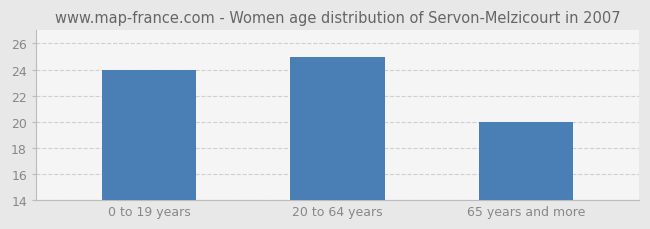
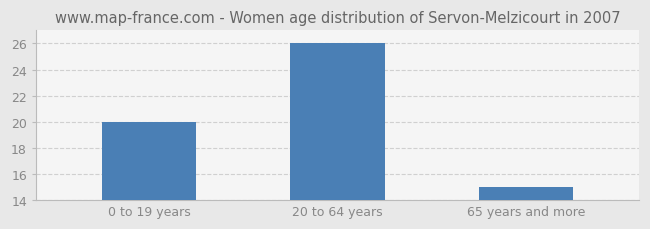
0 to 19 years: 24 -> 20
20 to 64 years: 25 -> 26
65 years and more: 20 -> 15
